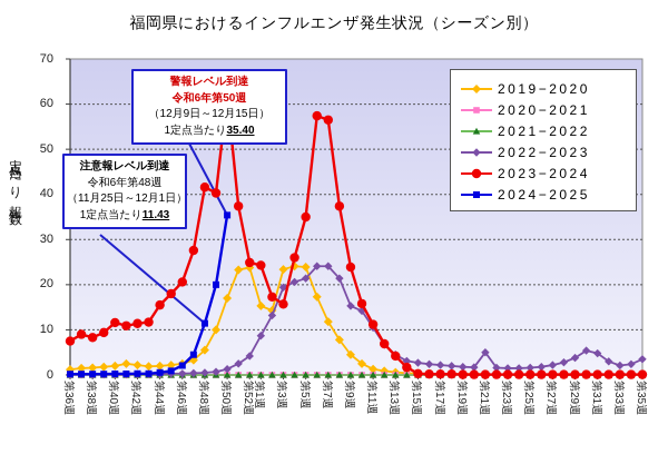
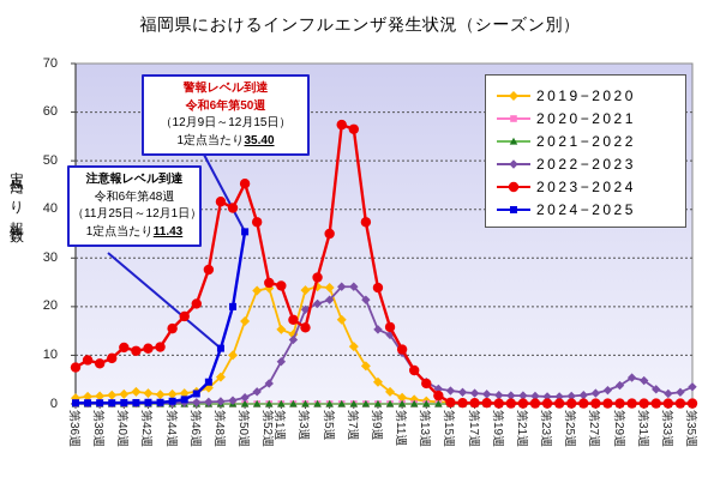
2023−2024/第50週: 62 -> 45
2022−2023/第21週: 5 -> 2
